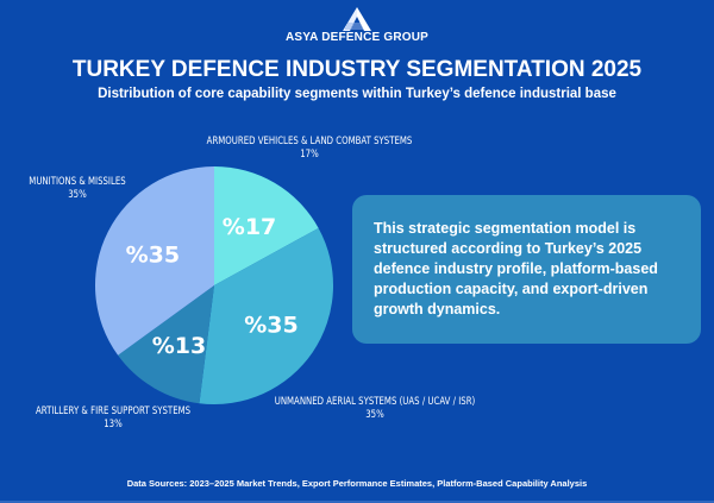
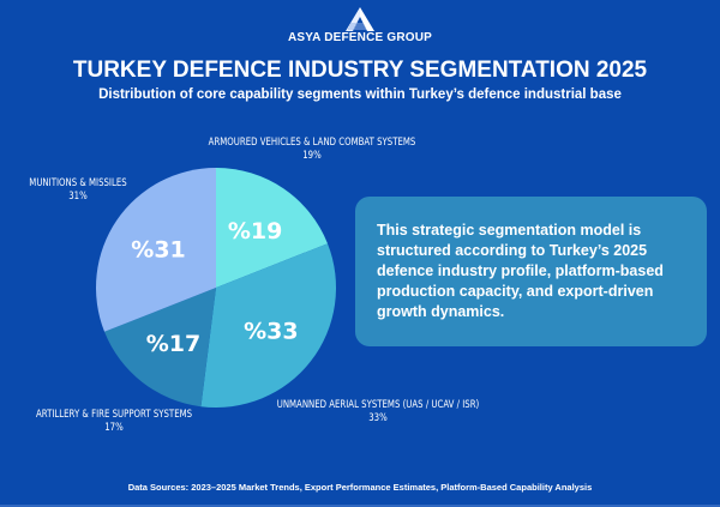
ARMOURED VEHICLES & LAND COMBAT SYSTEMS: 17% -> 19%
UNMANNED AERIAL SYSTEMS (UAS / UCAV / ISR): 35% -> 33%
ARTILLERY & FIRE SUPPORT SYSTEMS: 13% -> 17%
MUNITIONS & MISSILES: 35% -> 31%
